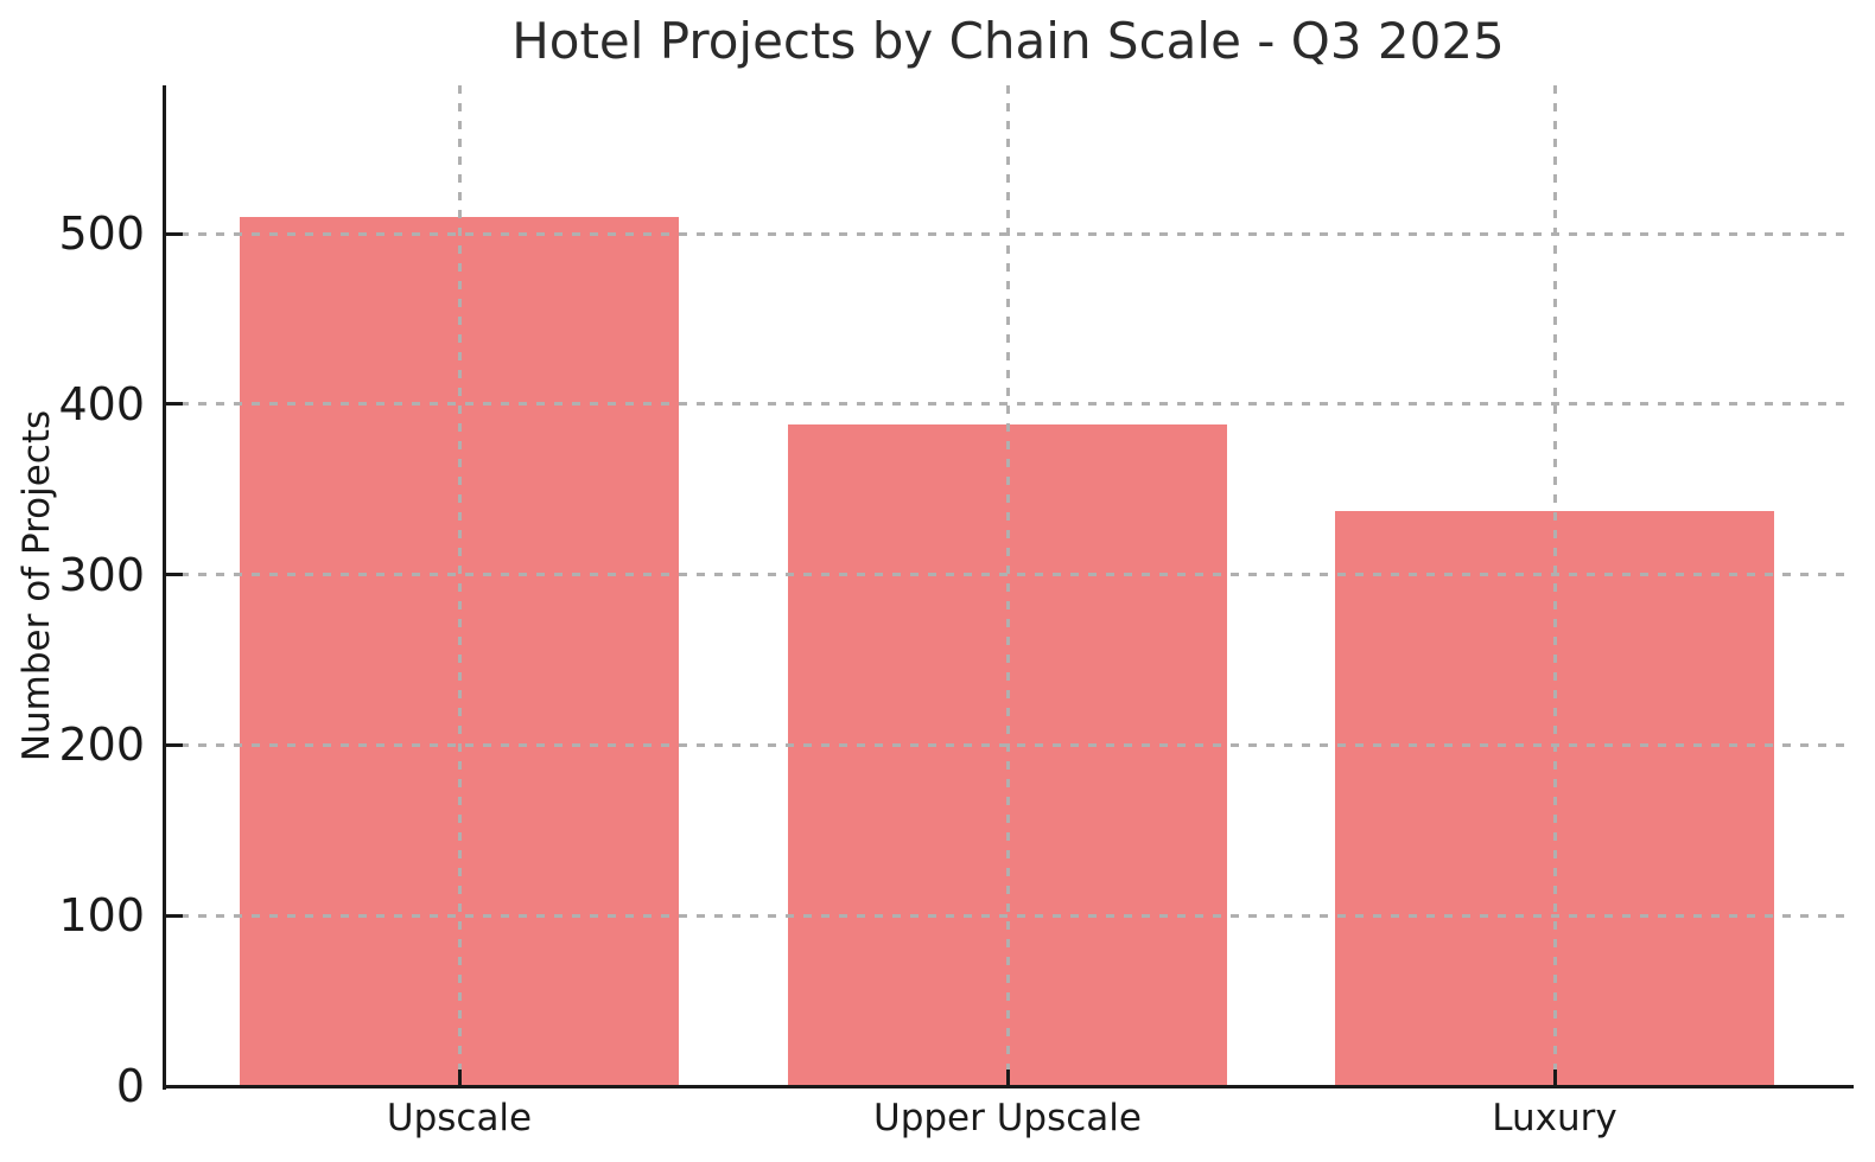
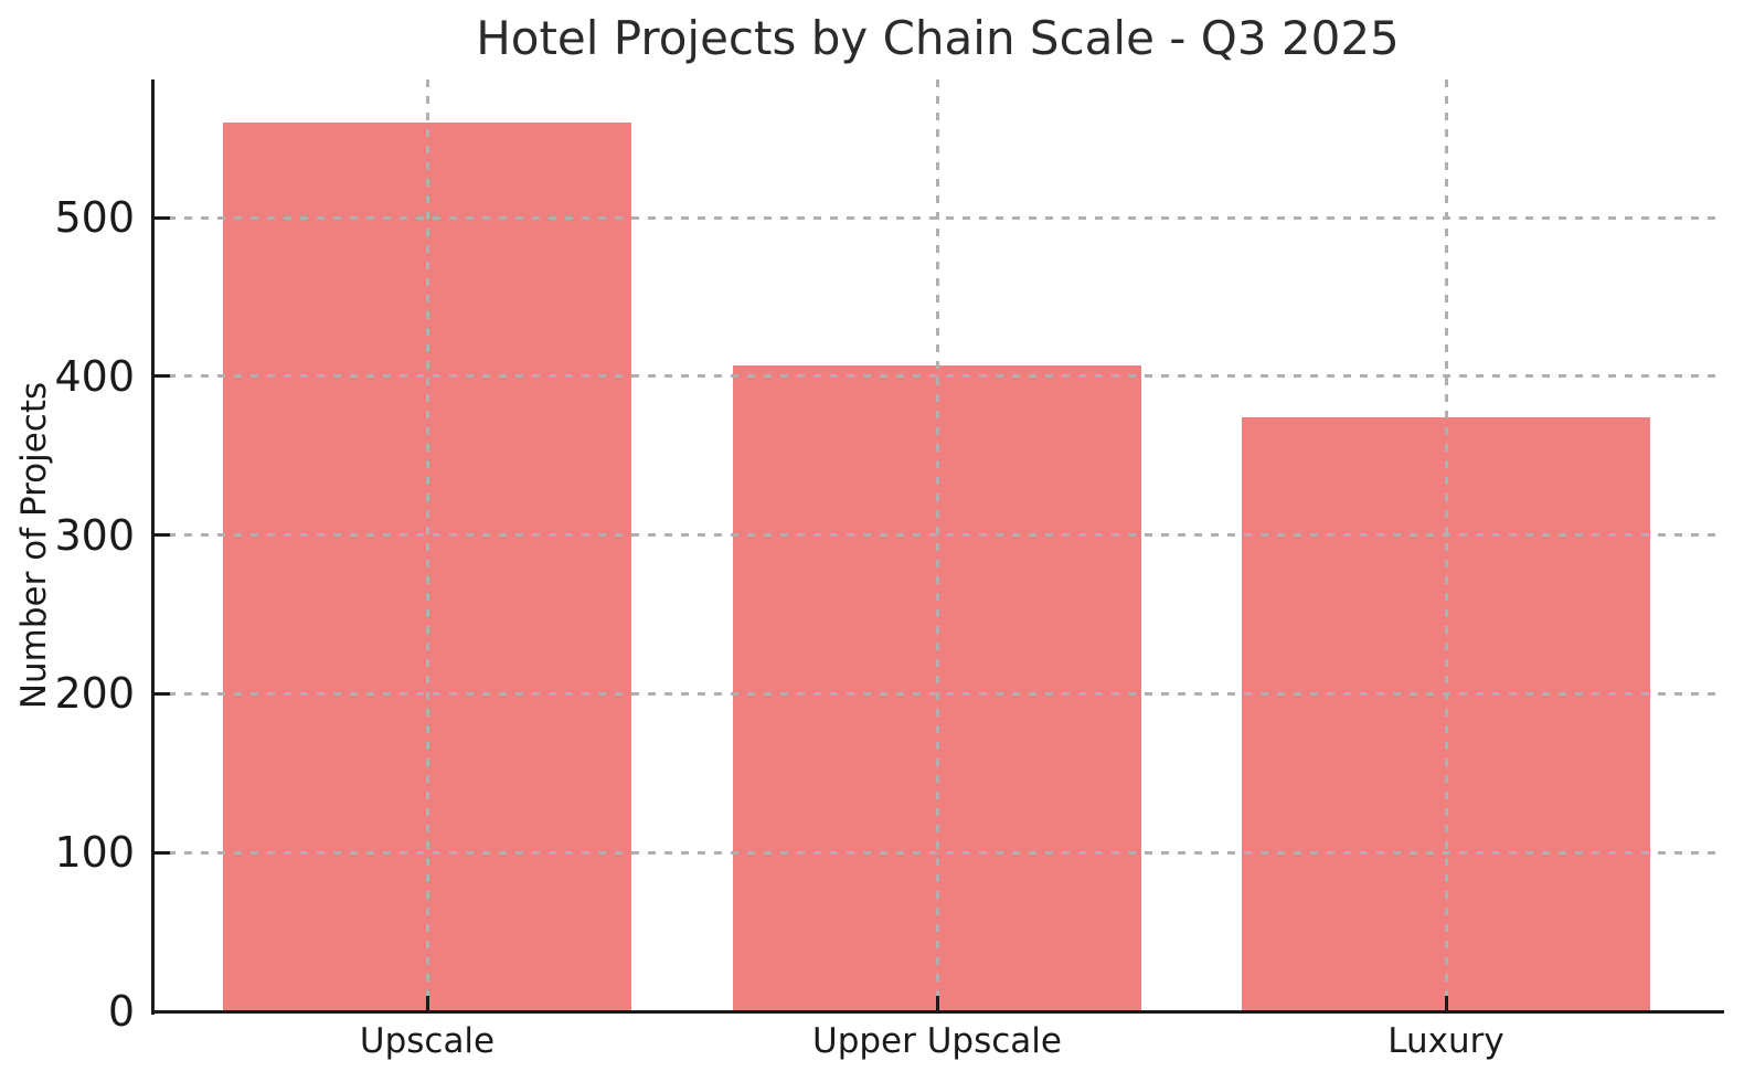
Upscale: 510 -> 560
Upper Upscale: 388 -> 407
Luxury: 337 -> 374
